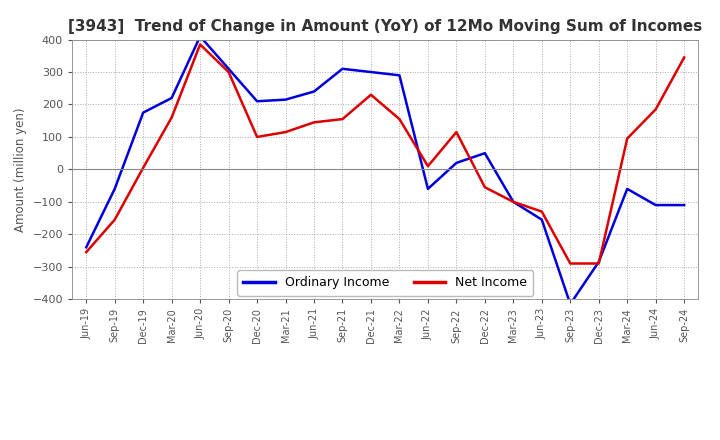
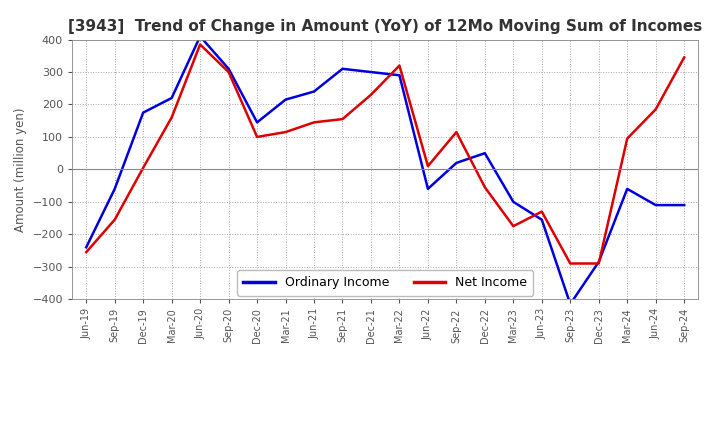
Ordinary Income/Dec-20: 210 -> 145
Net Income/Mar-22: 155 -> 320
Net Income/Mar-23: -100 -> -175
